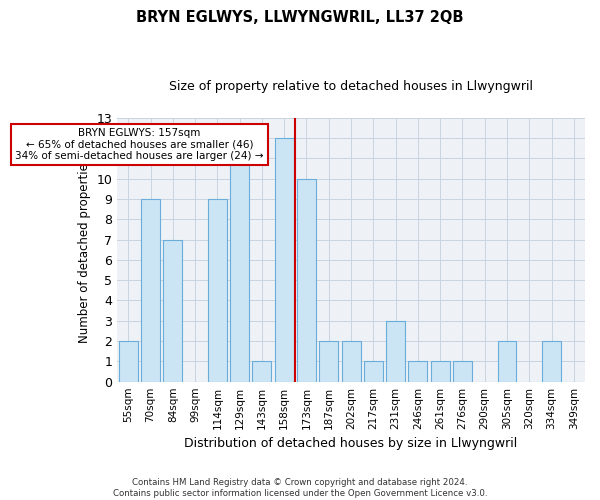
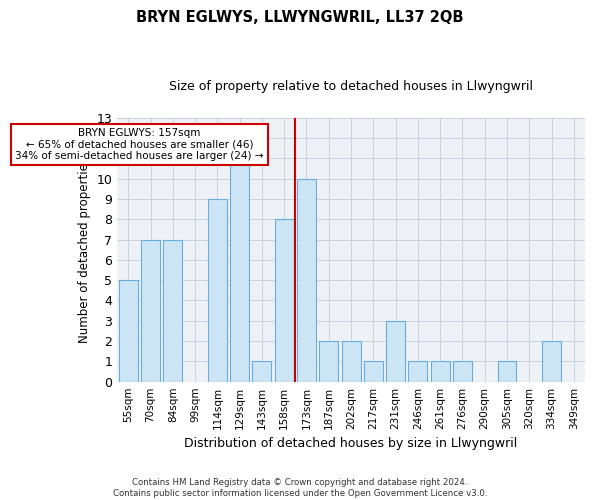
55sqm: 2 -> 5
70sqm: 9 -> 7
158sqm: 12 -> 8
305sqm: 2 -> 1
